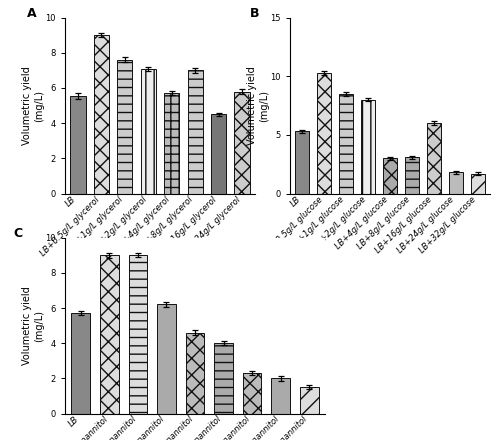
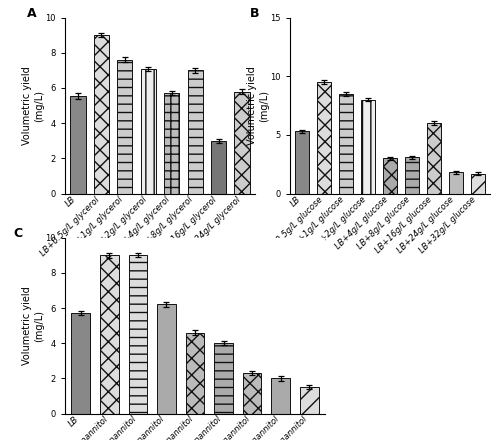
LB+16g/L glycerol: 4.5 -> 3.0
LB+0.5g/L glucose: 10.3 -> 9.5
